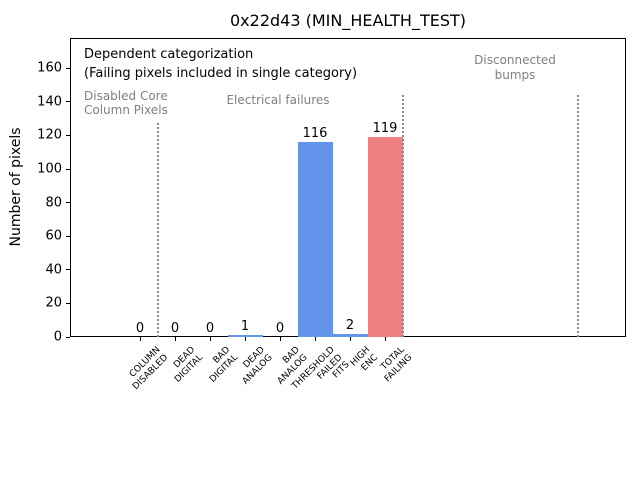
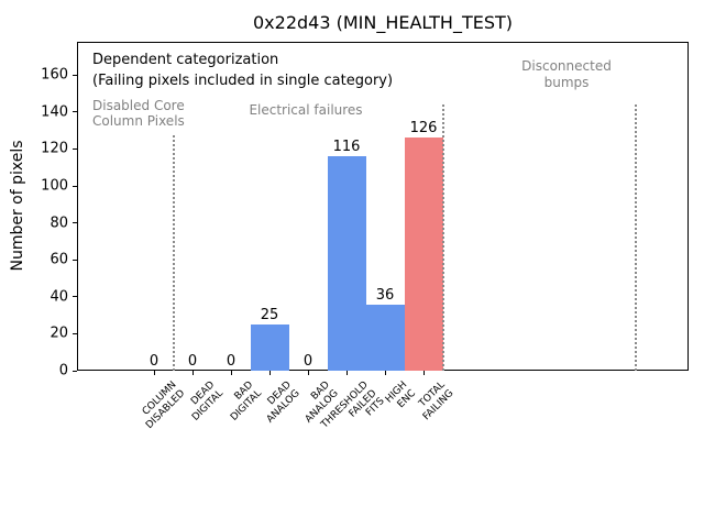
DEAD ANALOG: 1 -> 25
HIGH ENC: 2 -> 36
TOTAL FAILING: 119 -> 126
